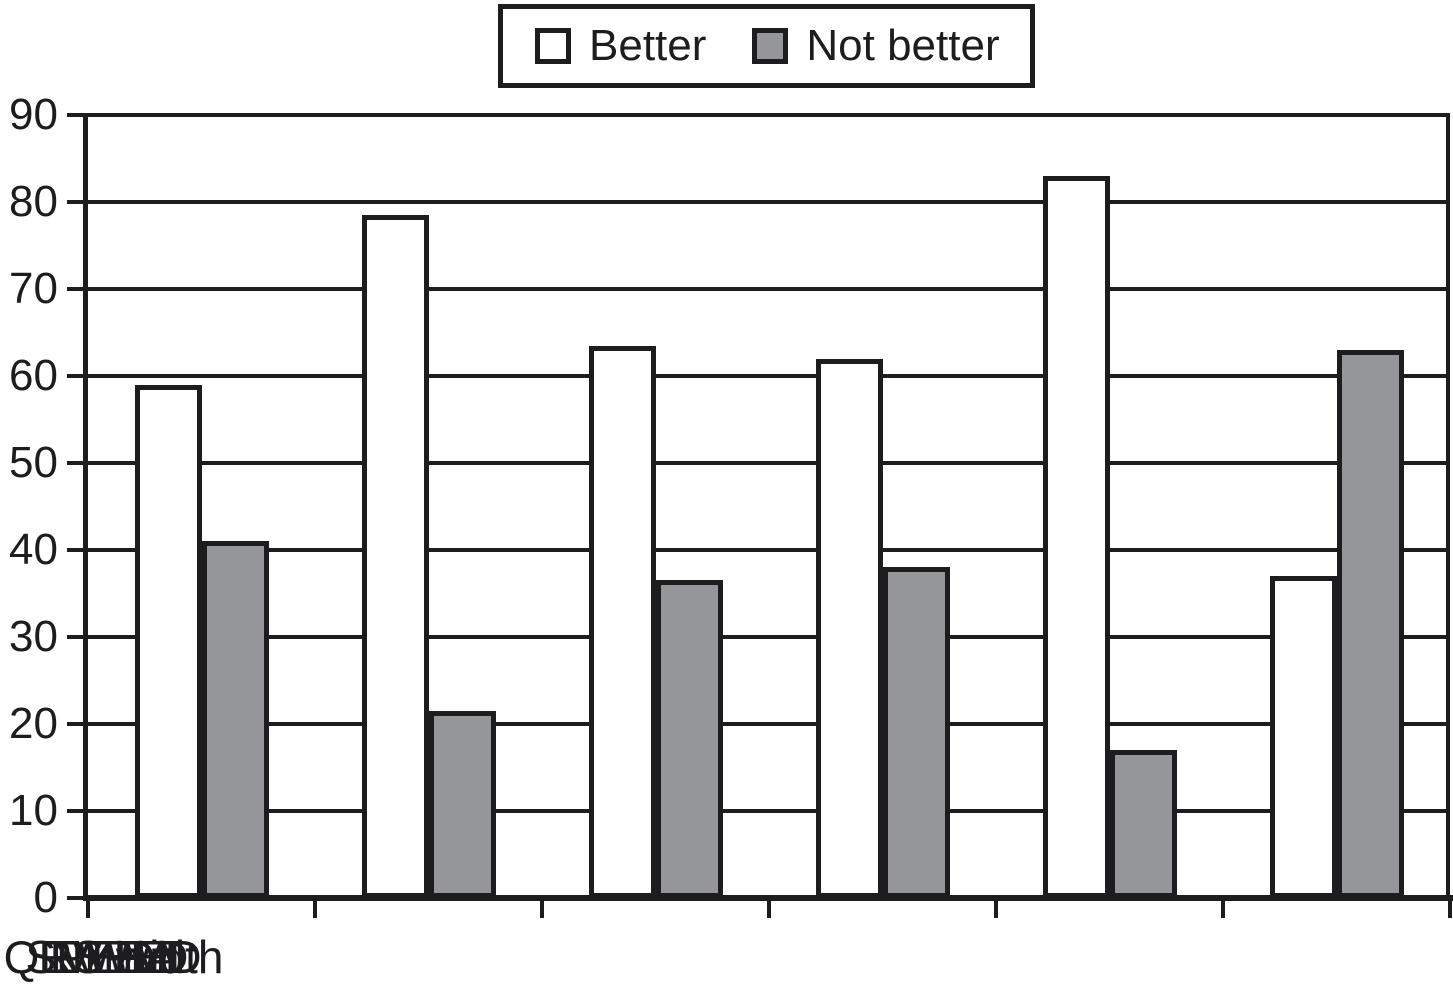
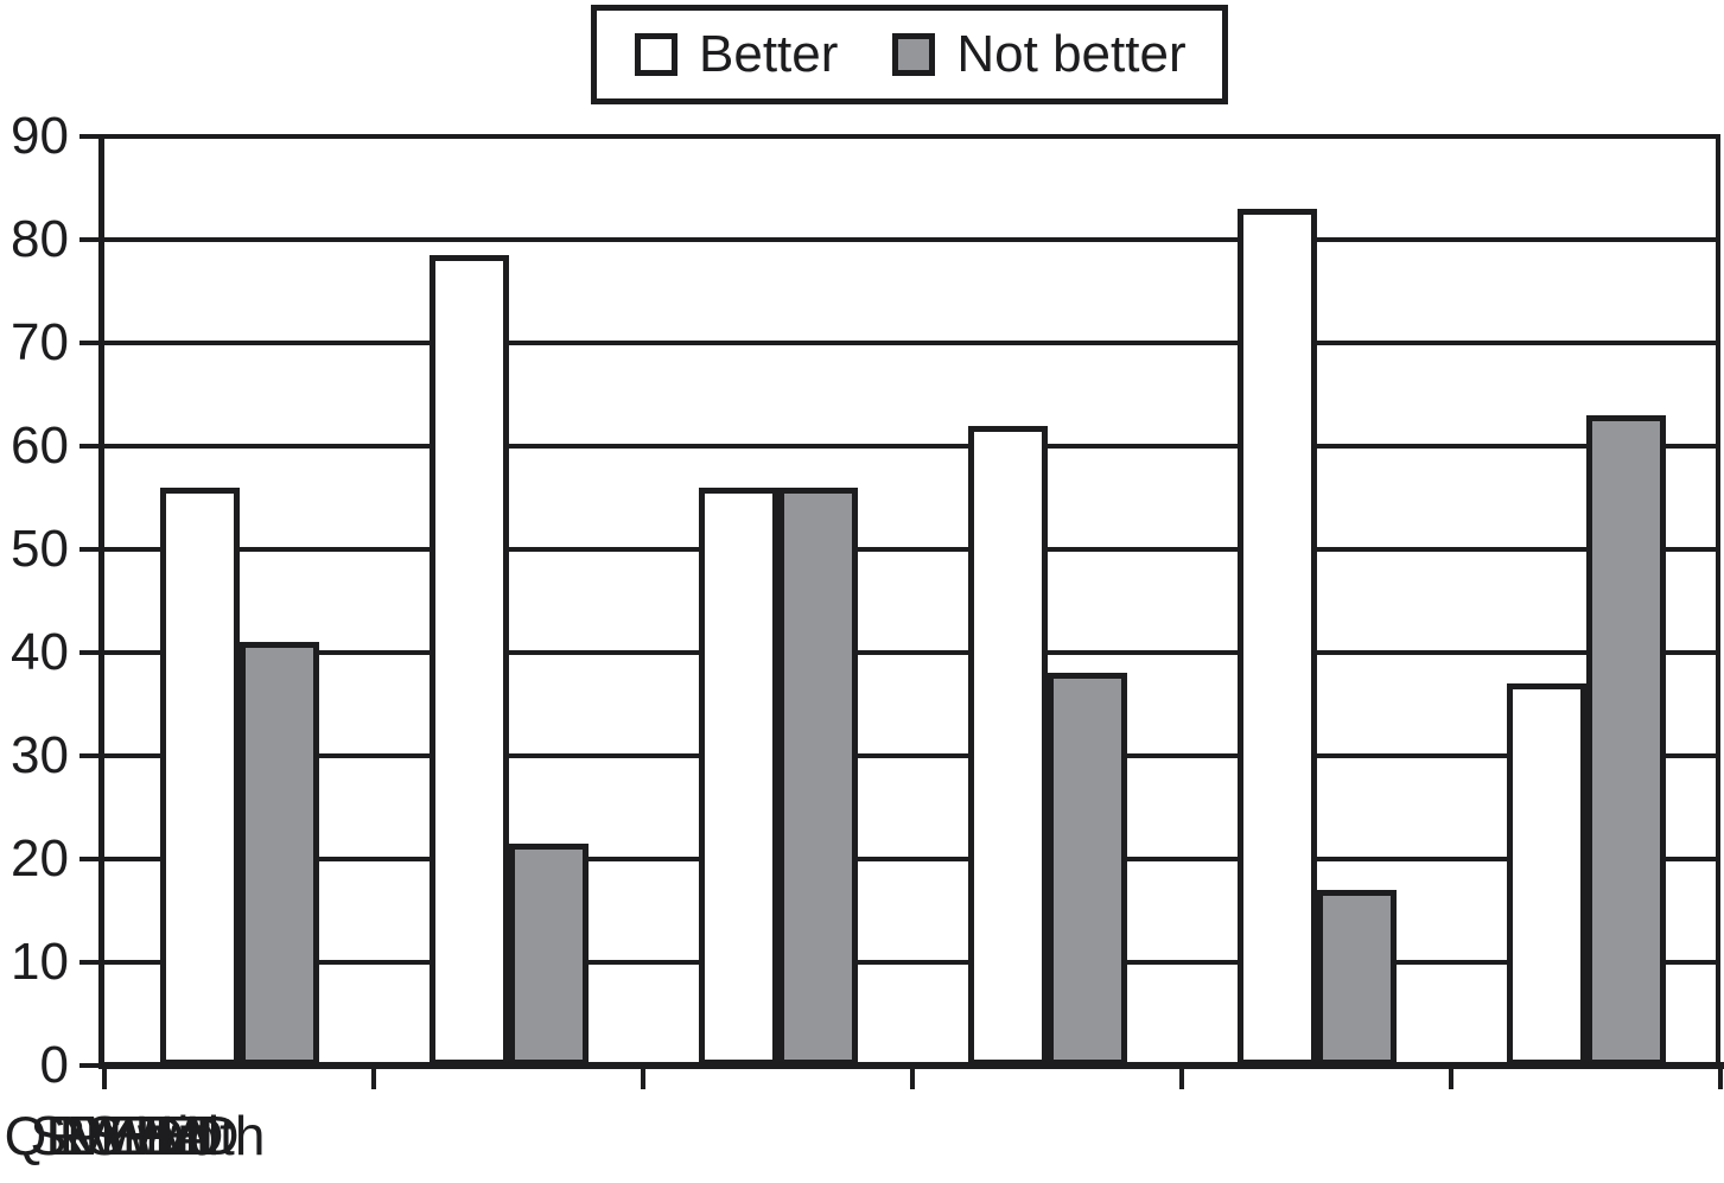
Better/EF: 59 -> 56
Better/QRS width: 64 -> 56
Not better/QRS width: 36 -> 56
